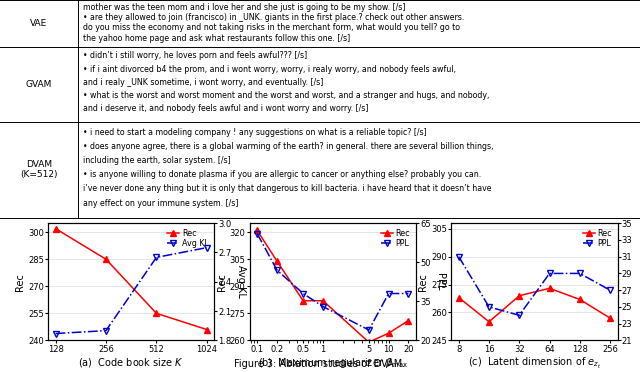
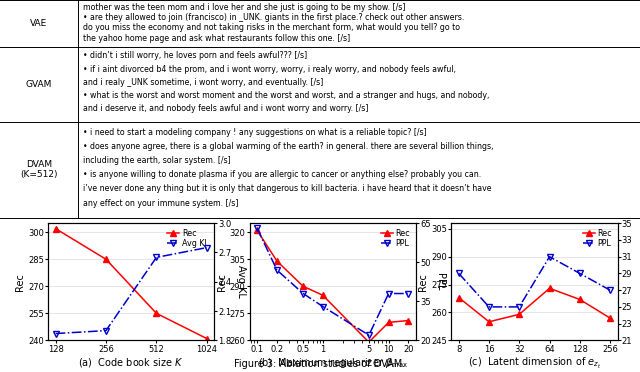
Rec/1024: 246 -> 241
PPL/0.1: 61 -> 63
Rec/0.5: 282 -> 290
Rec/1: 282 -> 285
PPL/5: 24 -> 22
Rec/10: 264 -> 270
PPL/8: 31 -> 29
Rec/32: 269 -> 259
PPL/32: 24 -> 25
PPL/64: 29 -> 31
